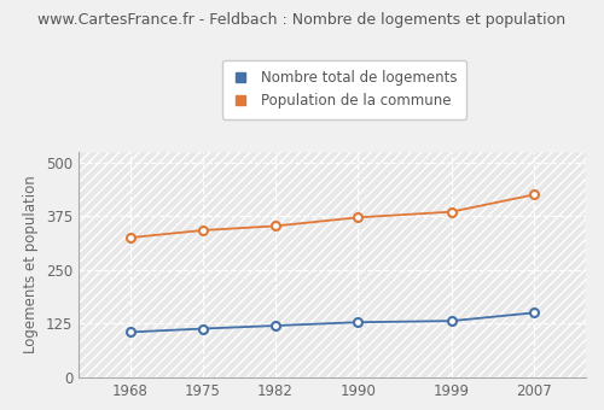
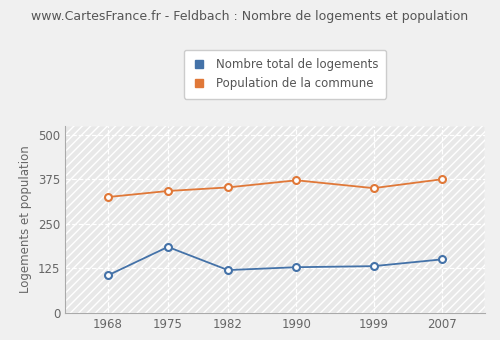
Nombre total de logements/1975: 113 -> 185
Population de la commune/1999: 385 -> 350
Population de la commune/2007: 425 -> 375
